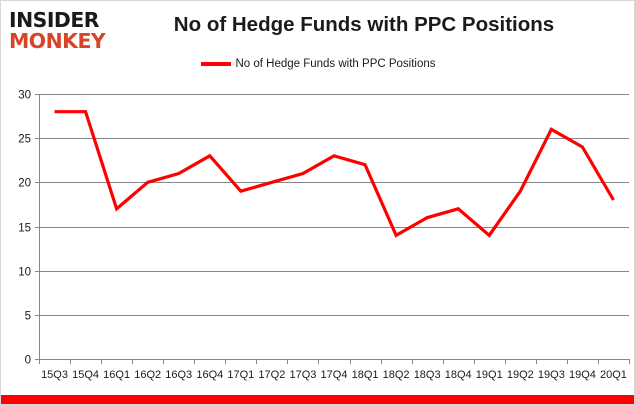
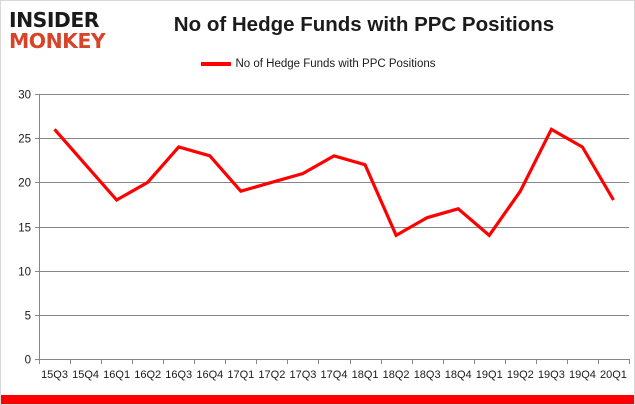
15Q3: 28 -> 26
15Q4: 28 -> 22
16Q1: 17 -> 18
16Q3: 21 -> 24
